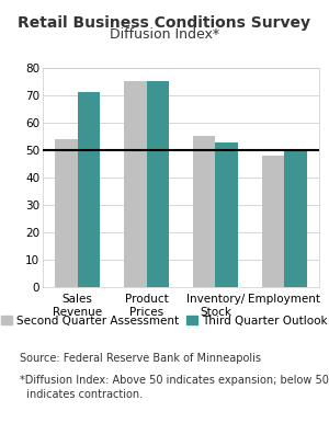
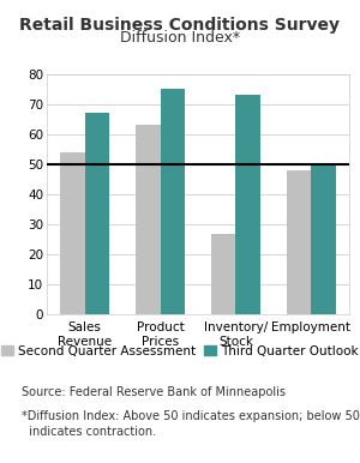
Third Quarter Outlook/Sales Revenue: 71 -> 67
Second Quarter Assessment/Product Prices: 75 -> 63
Second Quarter Assessment/Inventory/ Stock: 55 -> 27
Third Quarter Outlook/Inventory/ Stock: 53 -> 73
